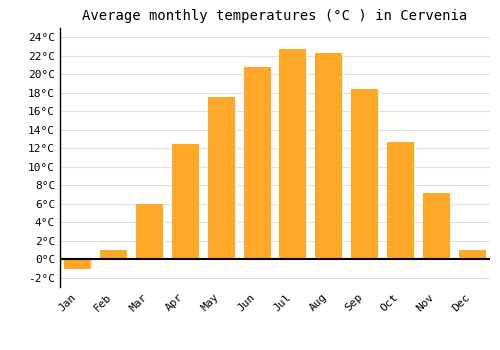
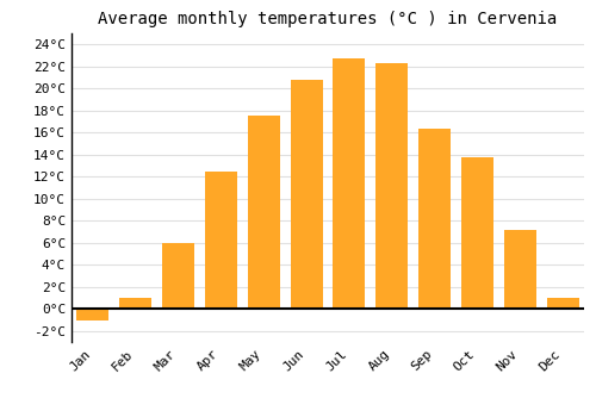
Sep: 18.4°C -> 16.4°C
Oct: 12.7°C -> 13.8°C
